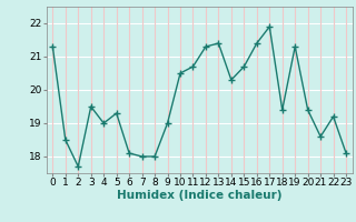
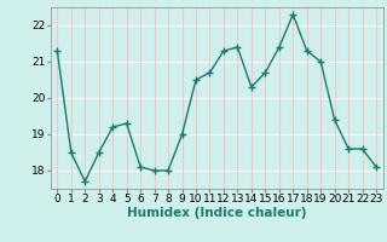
3: 19.5 -> 18.5
4: 19.0 -> 19.2
17: 21.9 -> 22.3
18: 19.4 -> 21.3
19: 21.3 -> 21.0
22: 19.2 -> 18.6
